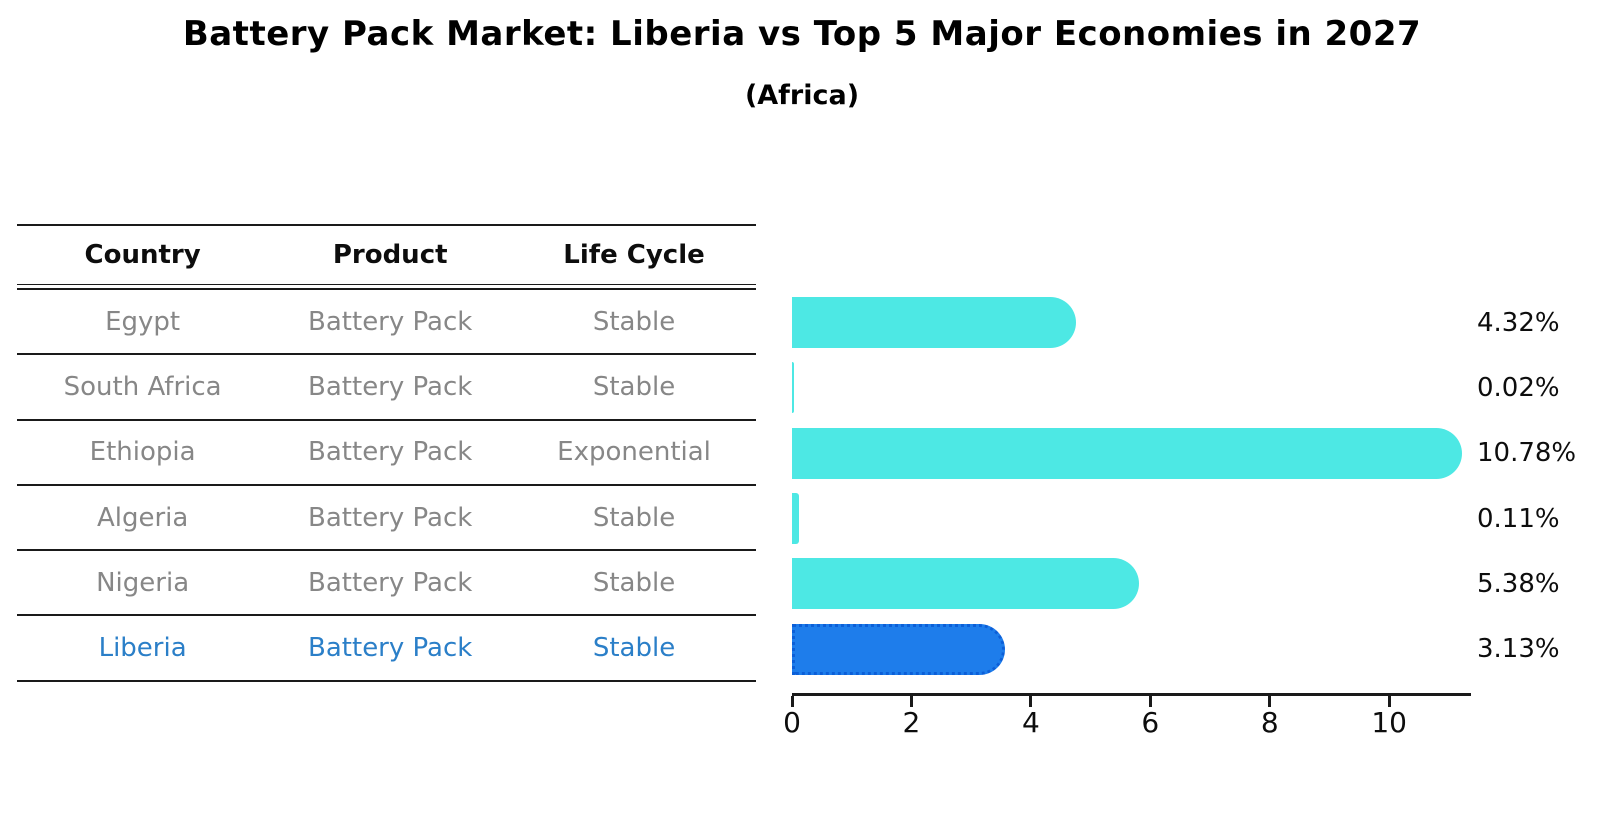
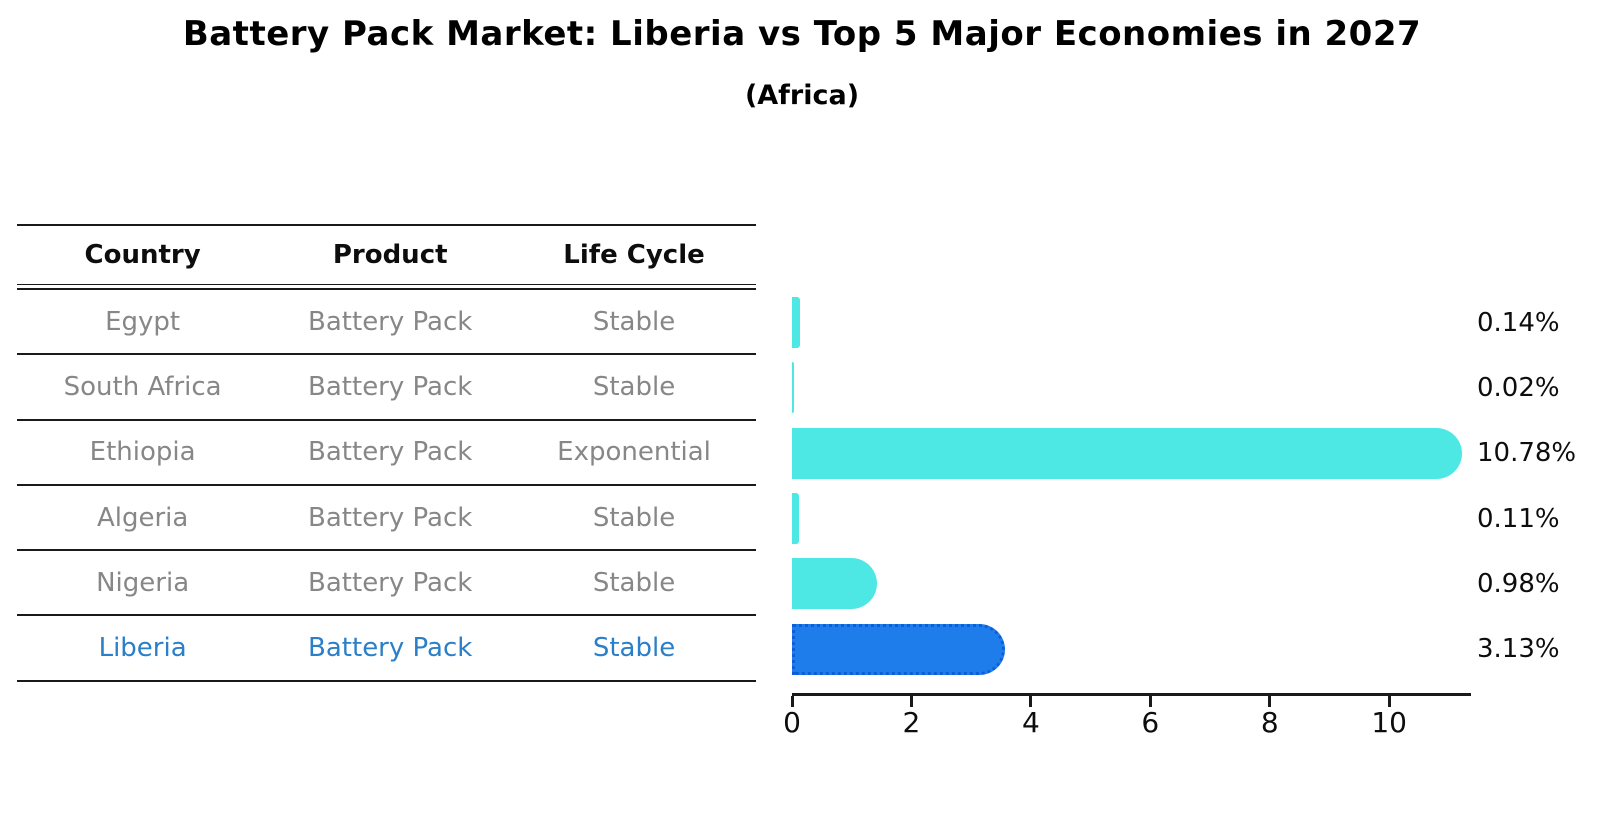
Egypt: 4.32% -> 0.14%
Nigeria: 5.38% -> 0.98%
